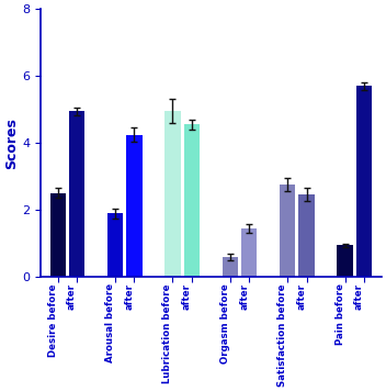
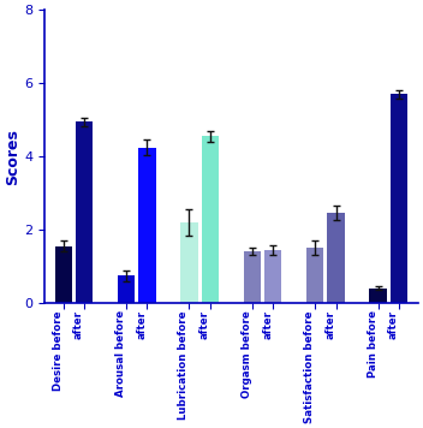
Desire before: 2.50 -> 1.55
Arousal before: 1.90 -> 0.75
Lubrication before: 4.95 -> 2.20
Orgasm before: 0.60 -> 1.40
Satisfaction before: 2.75 -> 1.50
Pain before: 0.95 -> 0.40
